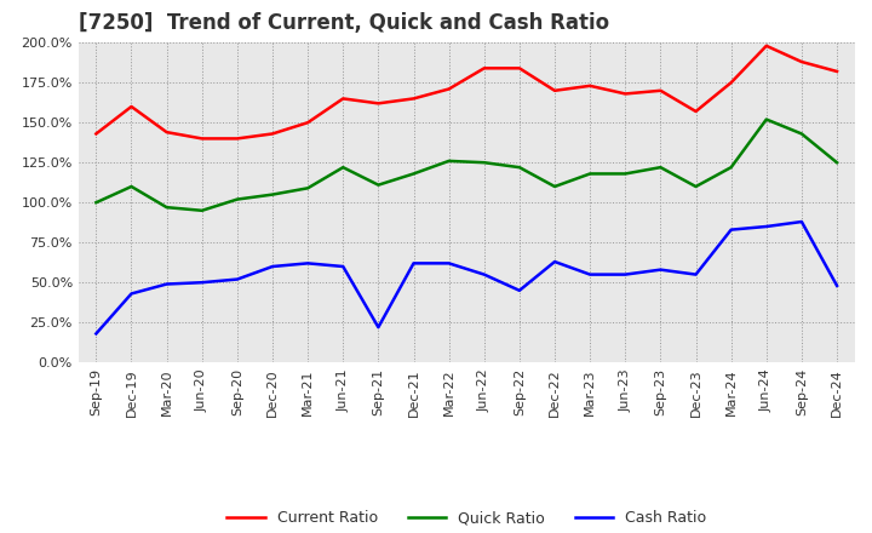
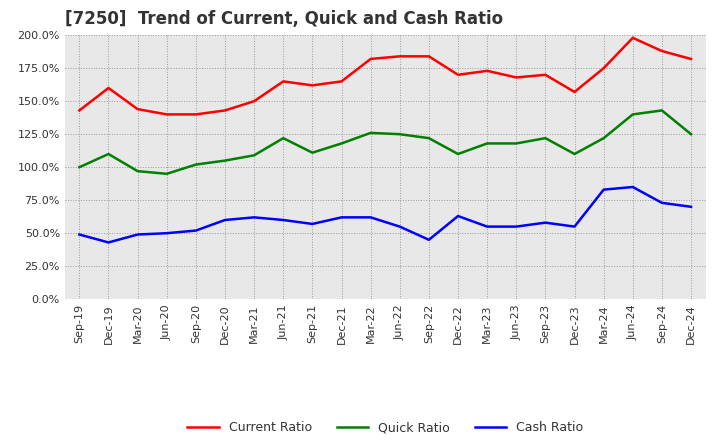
Cash Ratio/Sep-19: 18% -> 49%
Cash Ratio/Sep-21: 22% -> 57%
Current Ratio/Mar-22: 171% -> 182%
Quick Ratio/Jun-24: 152% -> 140%
Cash Ratio/Sep-24: 88% -> 73%
Cash Ratio/Dec-24: 48% -> 70%
